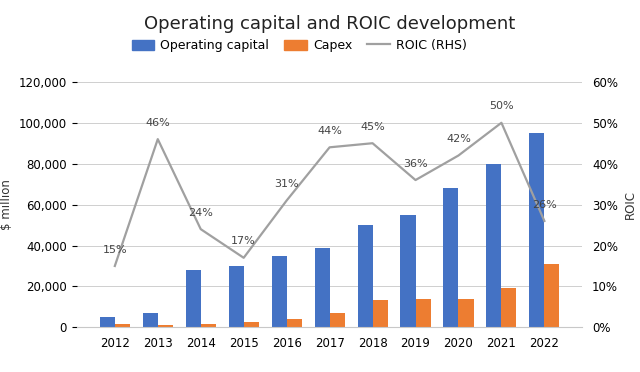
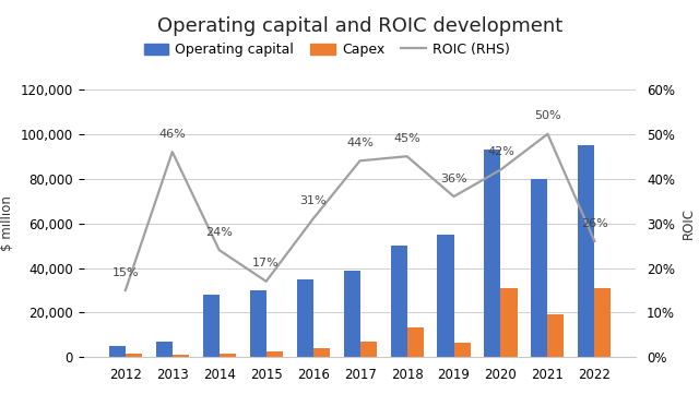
Capex/2019: 14,000 -> 6,500
Operating capital/2020: 68,000 -> 93,000
Capex/2020: 14,000 -> 31,000
